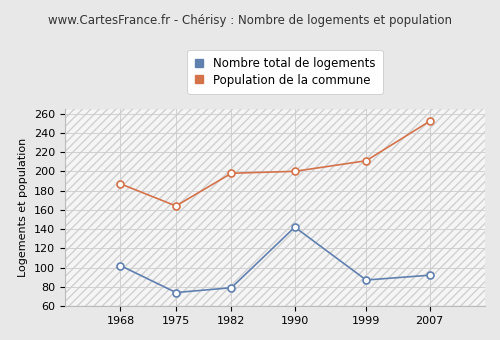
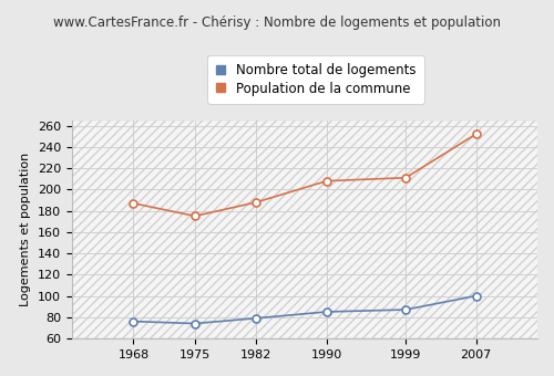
Nombre total de logements/1968: 102 -> 76
Population de la commune/1975: 164 -> 175
Population de la commune/1982: 198 -> 188
Nombre total de logements/1990: 142 -> 85
Population de la commune/1990: 200 -> 208
Nombre total de logements/2007: 92 -> 100
